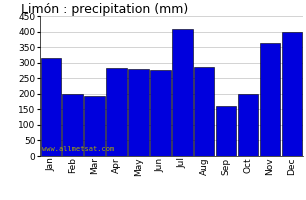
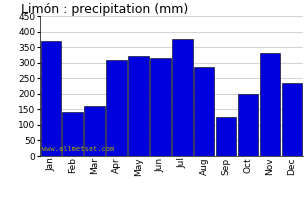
Jan: 315 -> 370
Feb: 200 -> 140
Mar: 193 -> 160
Apr: 283 -> 310
May: 280 -> 320
Jun: 275 -> 315
Jul: 408 -> 375
Sep: 162 -> 125
Nov: 362 -> 330
Dec: 397 -> 235
